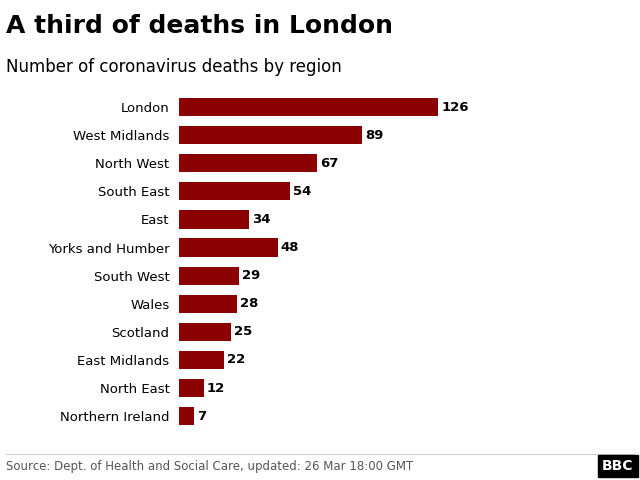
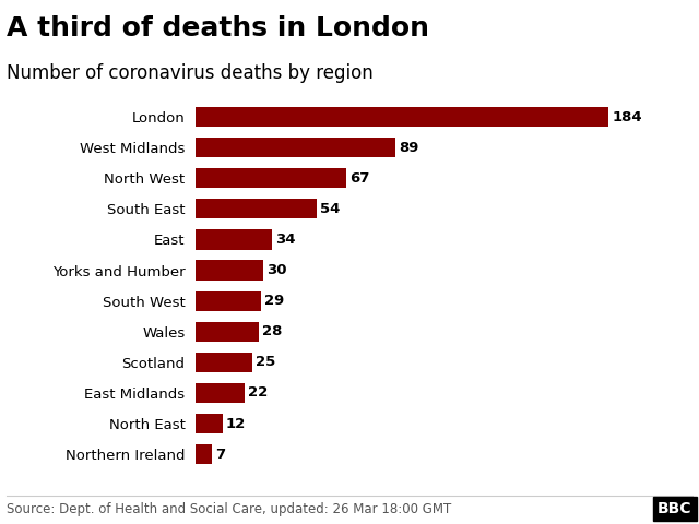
London: 126 -> 184
Yorks and Humber: 48 -> 30
